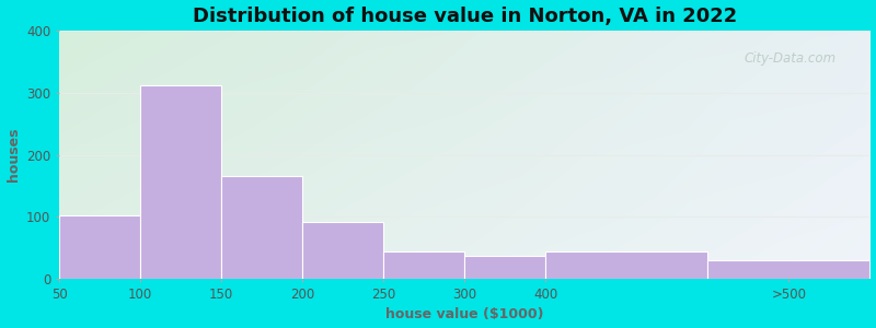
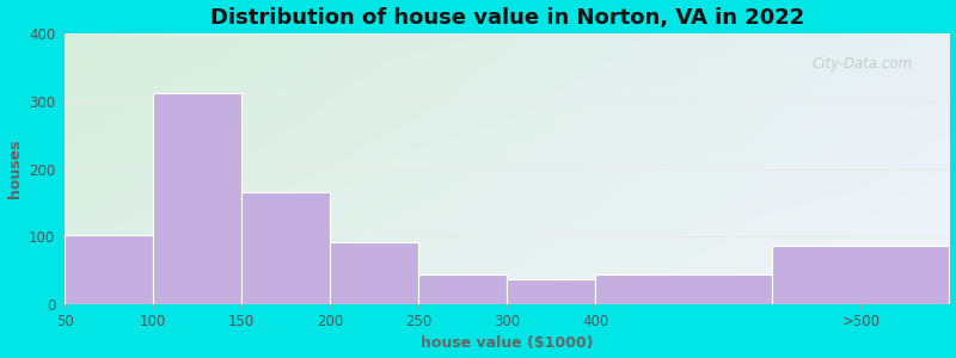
>500: 30 -> 86
